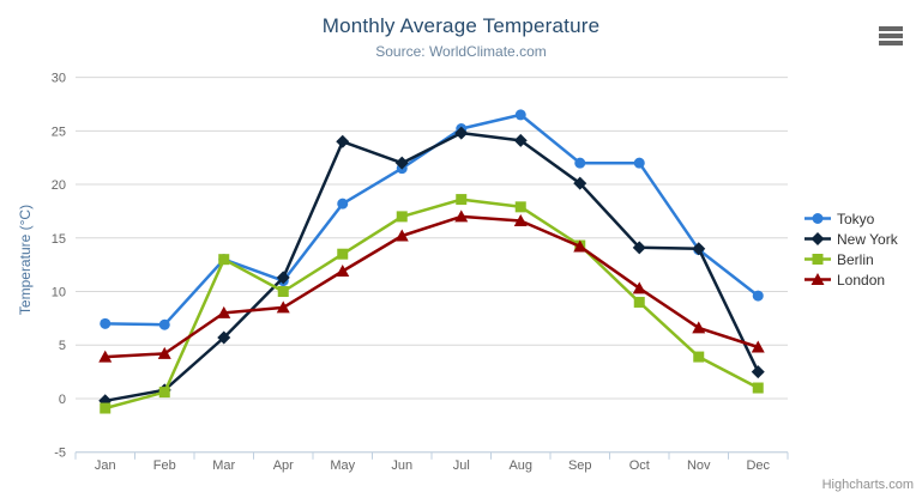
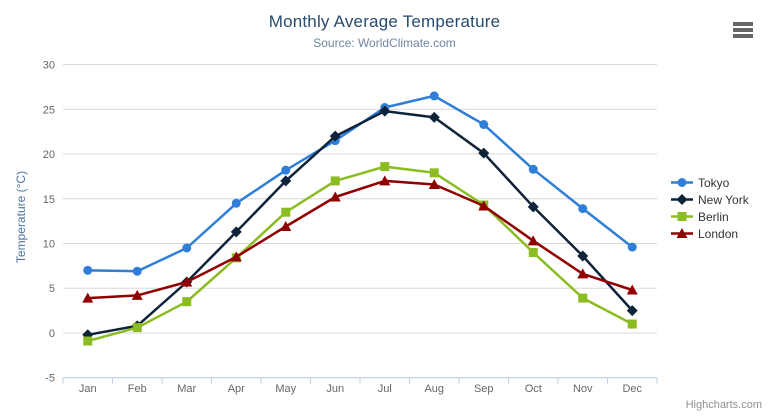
Tokyo/Mar: 13 -> 10
Berlin/Mar: 13 -> 4
London/Mar: 8 -> 6
Tokyo/Apr: 11 -> 14
Berlin/Apr: 10 -> 8
New York/May: 24 -> 17
Tokyo/Sep: 22 -> 23
Tokyo/Oct: 22 -> 18
New York/Nov: 14 -> 9
